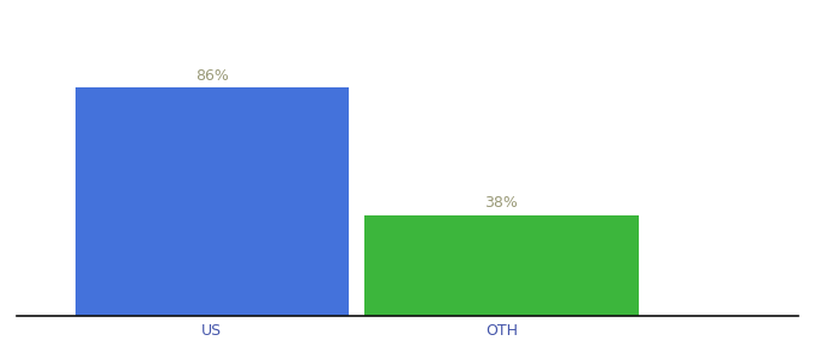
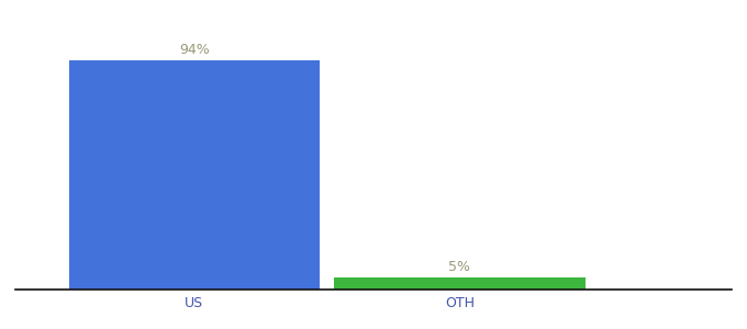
US: 86% -> 94%
OTH: 38% -> 5%
